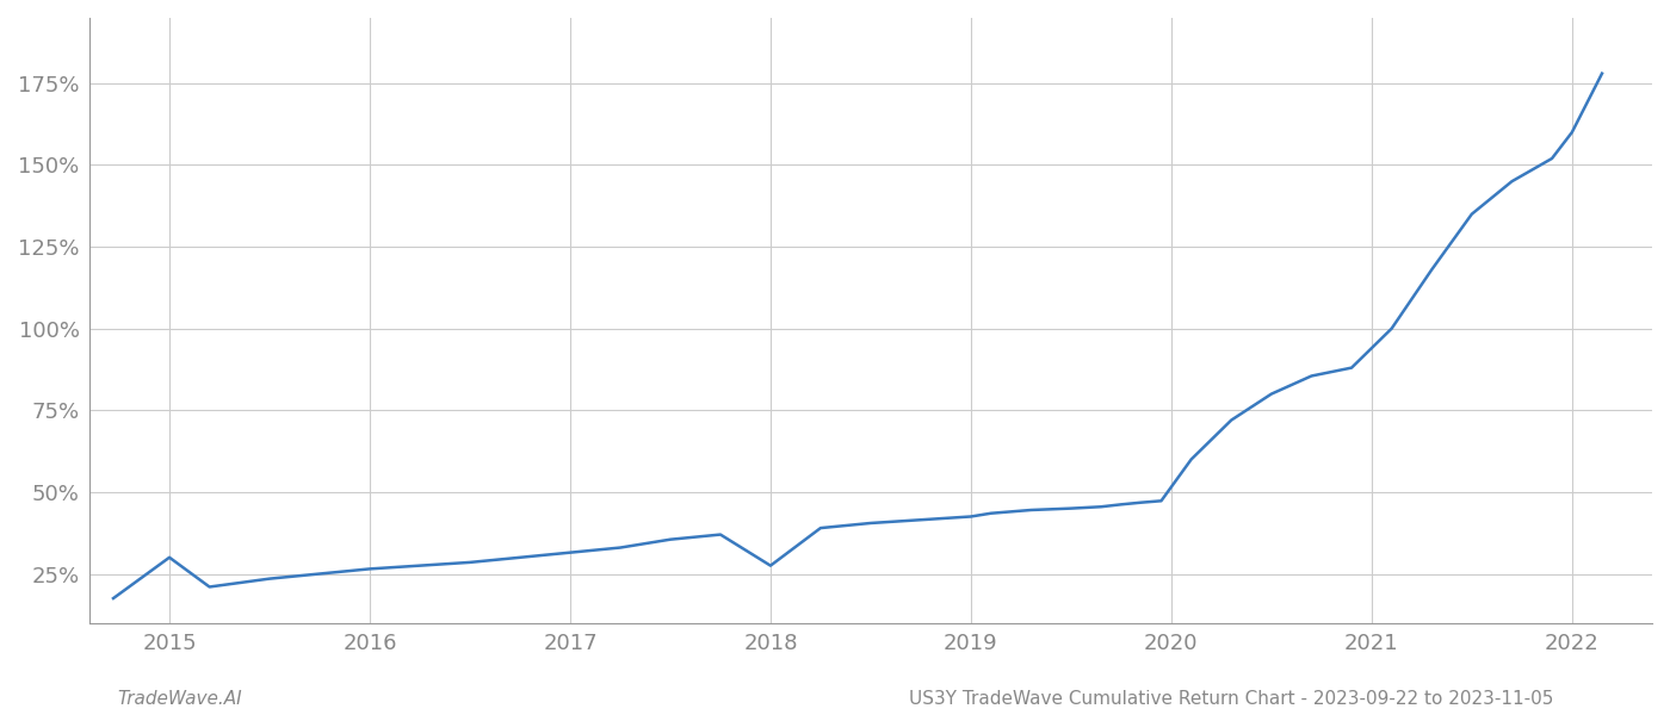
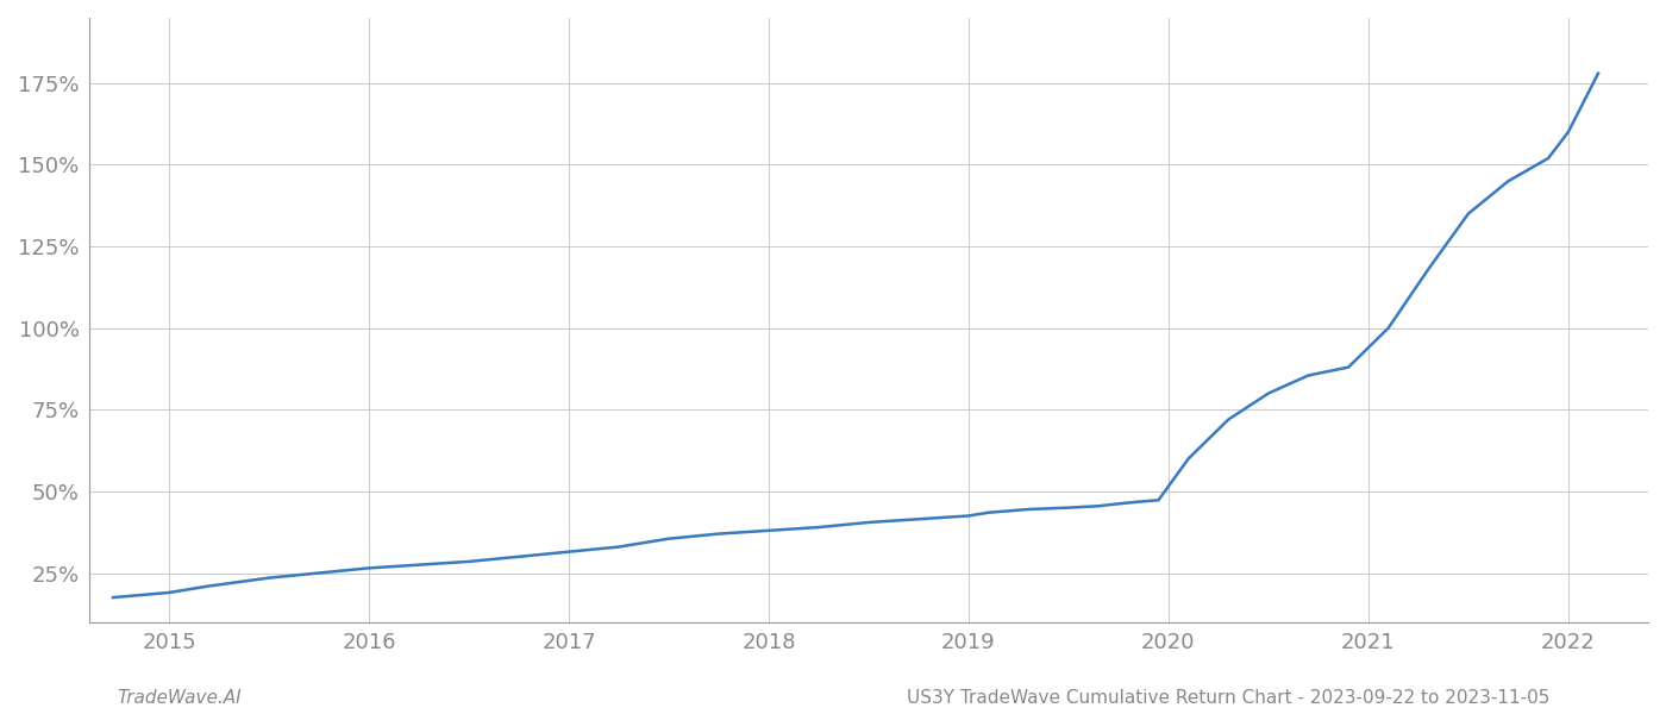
2015: 30.0% -> 19.0%
2018: 27.5% -> 38.0%
